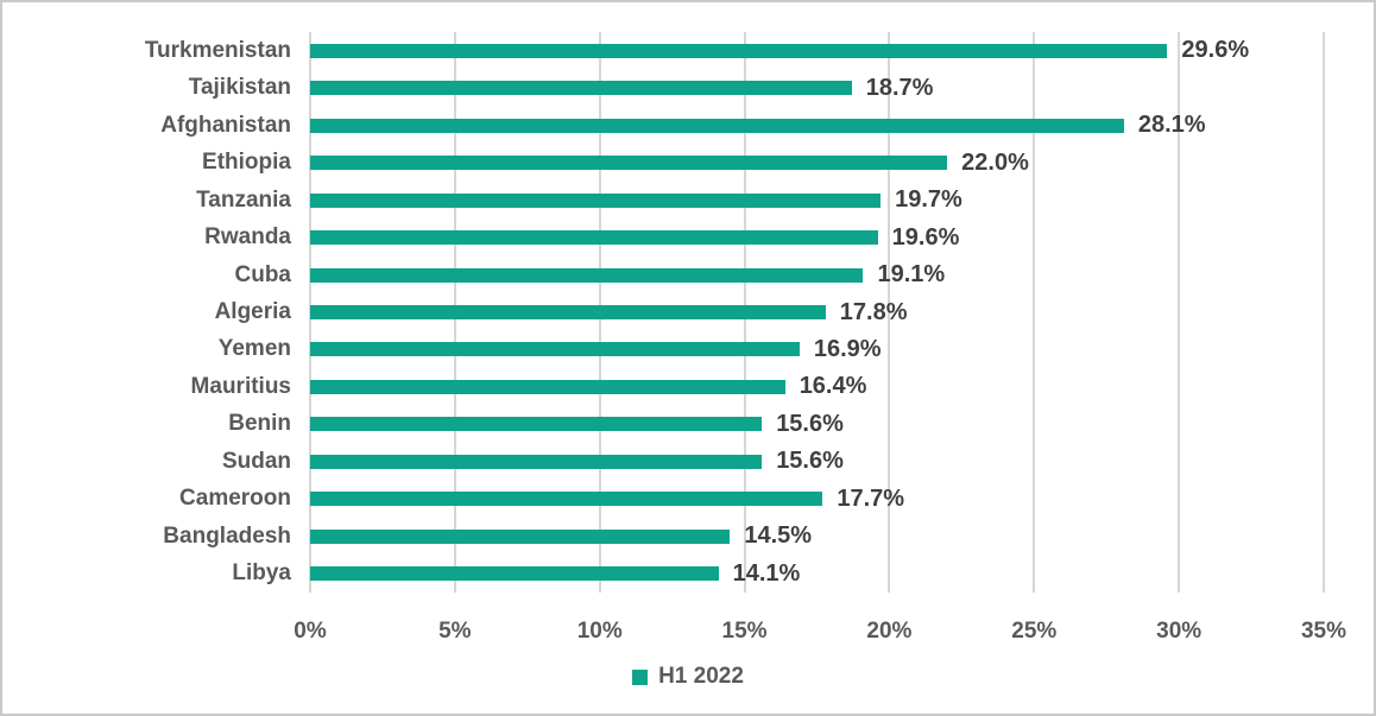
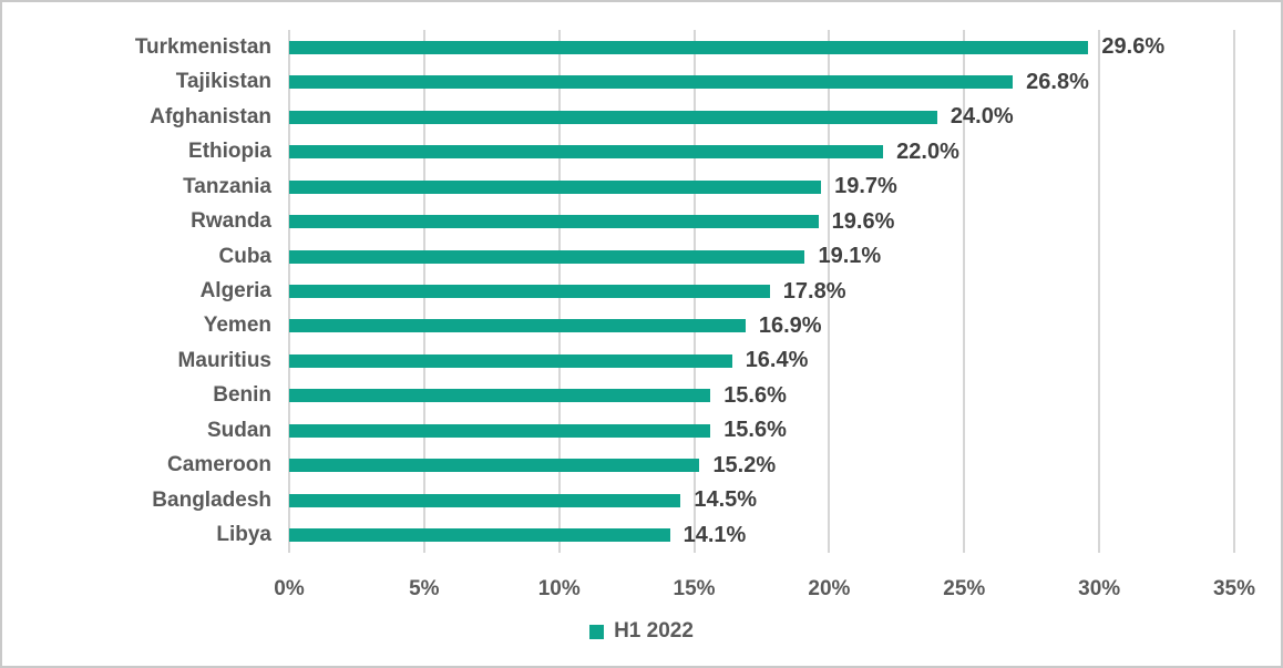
Tajikistan: 18.7% -> 26.8%
Afghanistan: 28.1% -> 24.0%
Cameroon: 17.7% -> 15.2%
